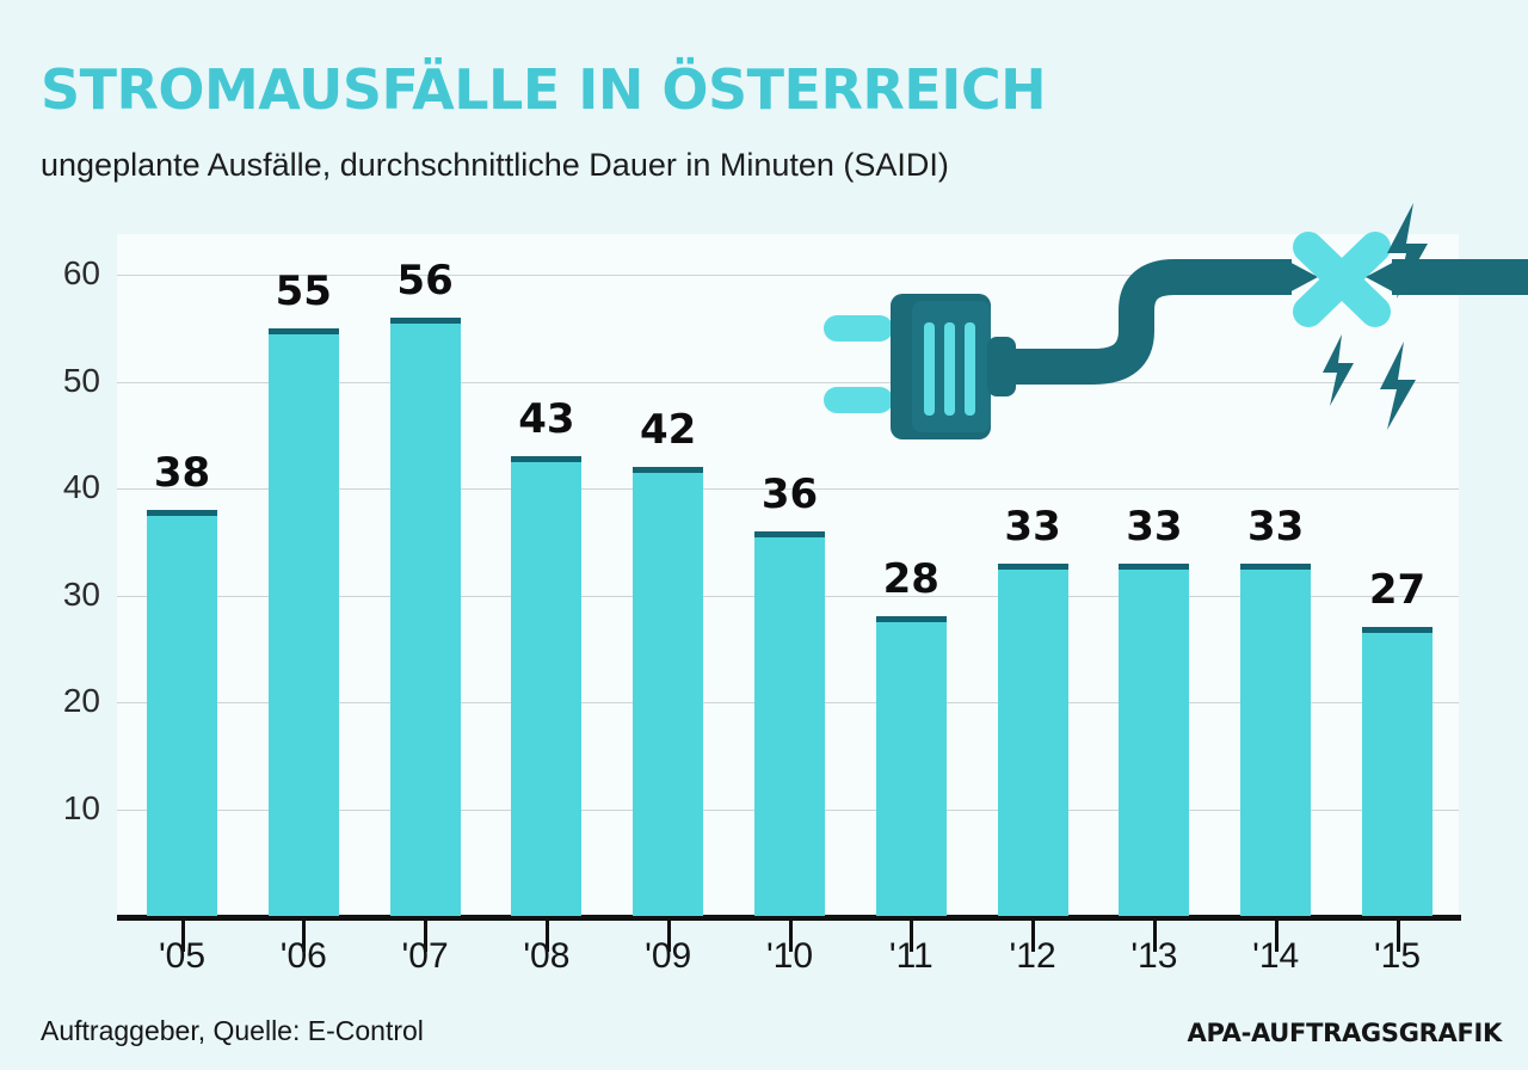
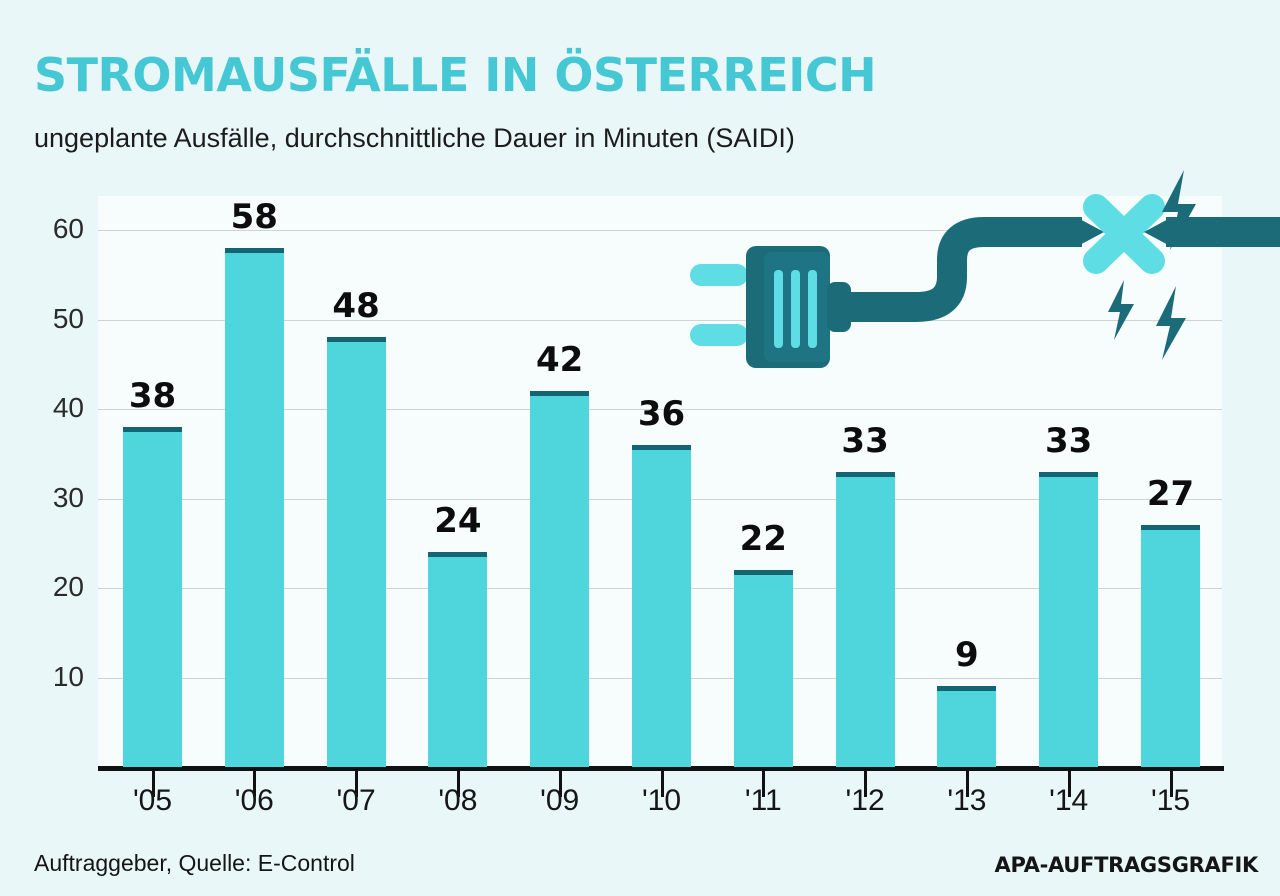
'06: 55 -> 58
'07: 56 -> 48
'08: 43 -> 24
'11: 28 -> 22
'13: 33 -> 9
